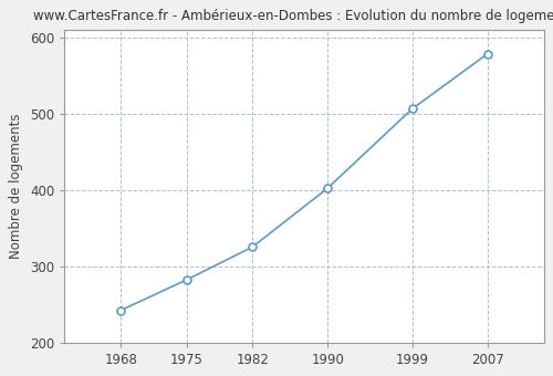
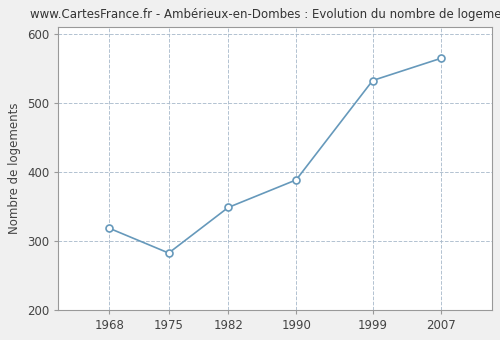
1968: 242 -> 318
1982: 325 -> 348
1990: 402 -> 388
1999: 506 -> 532
2007: 578 -> 564
